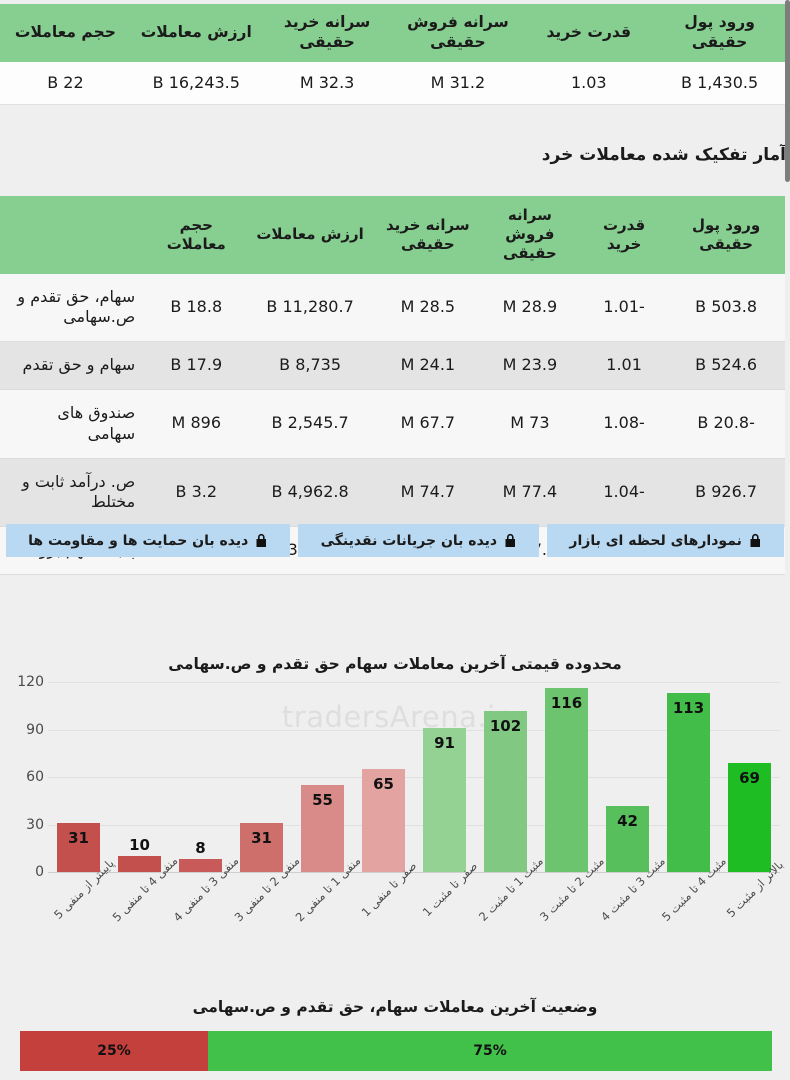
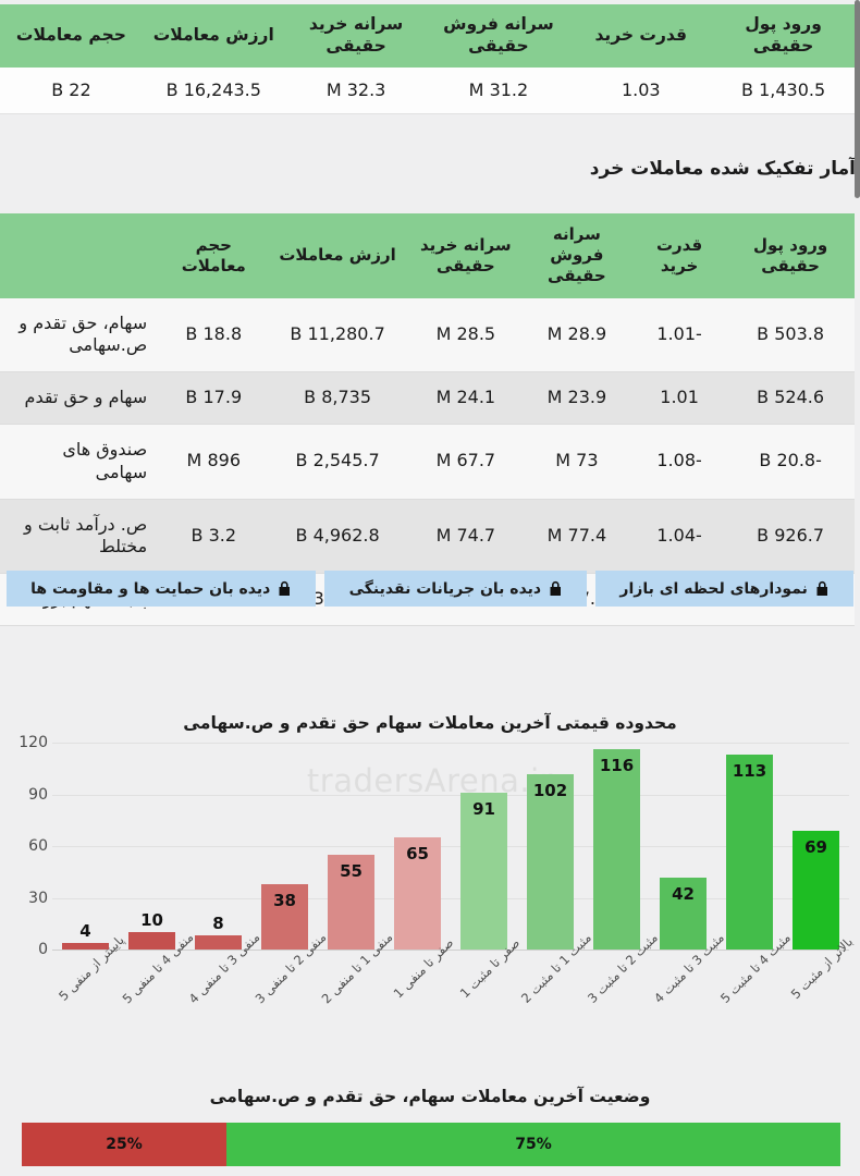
پایینتر از منفی 5: 31 -> 4
منفی 2 تا منفی 3: 31 -> 38
